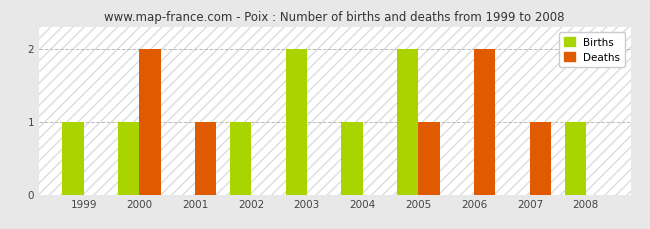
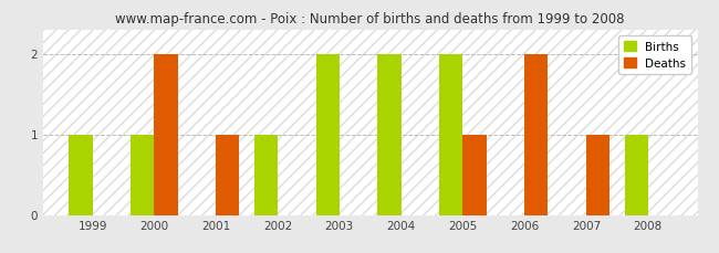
Births/2004: 1 -> 2
